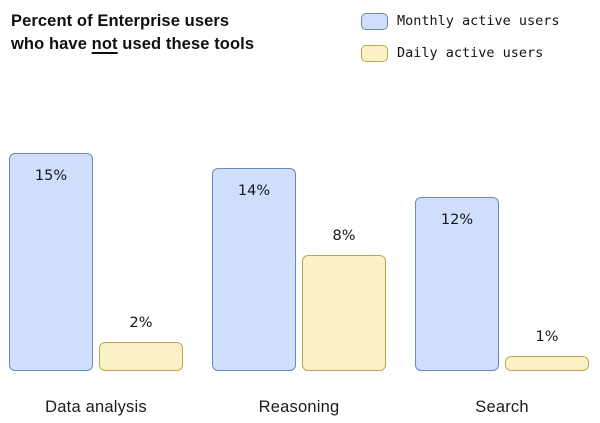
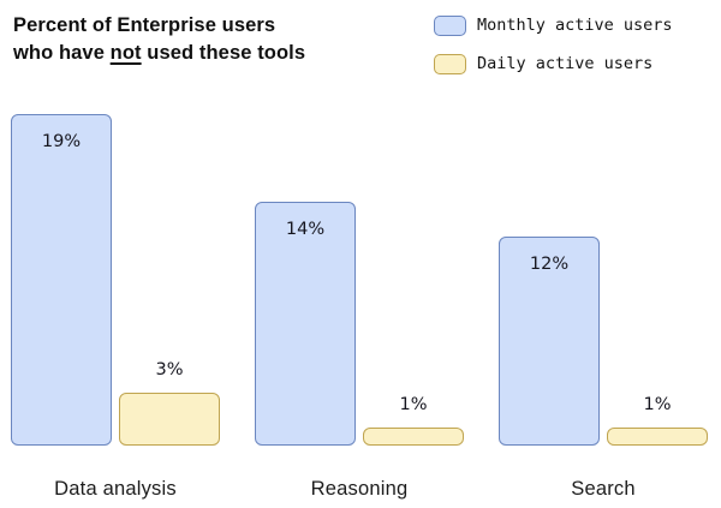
Monthly active users/Data analysis: 15% -> 19%
Daily active users/Data analysis: 2% -> 3%
Daily active users/Reasoning: 8% -> 1%
